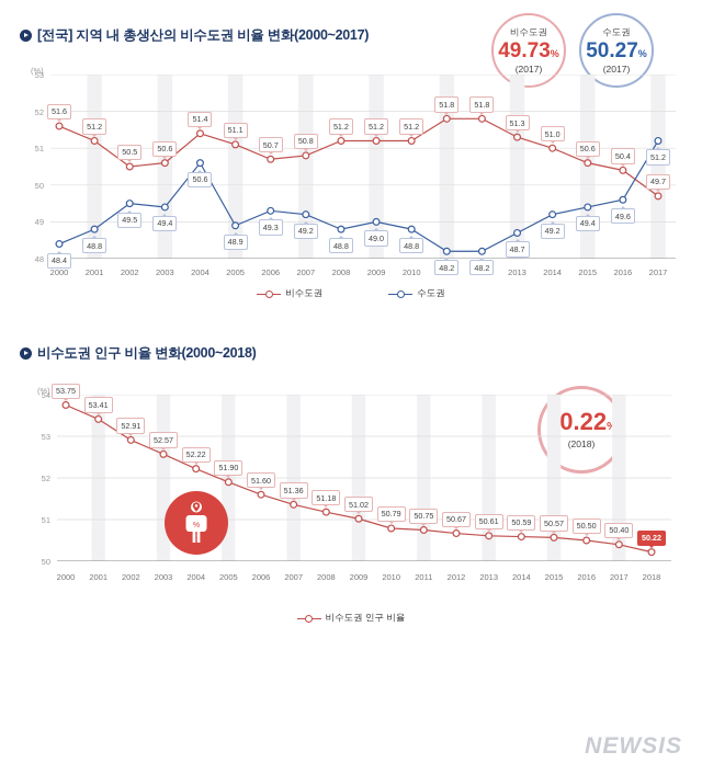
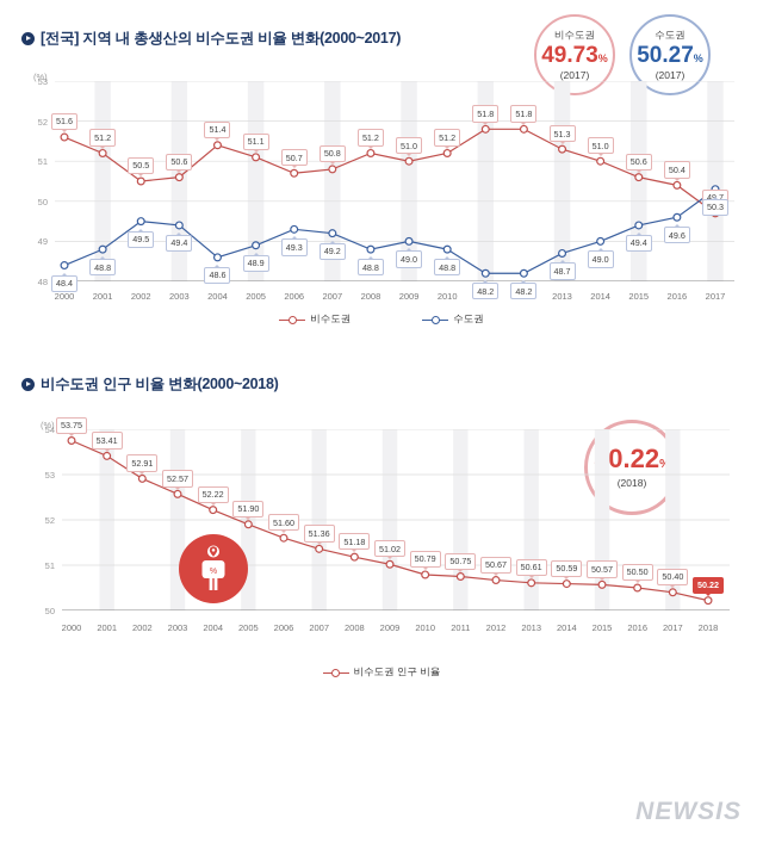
[전국] 지역 내 총생산의 비수도권 비율 변화(2000~2017)/수도권/2004: 50.6 -> 48.6
[전국] 지역 내 총생산의 비수도권 비율 변화(2000~2017)/비수도권/2009: 51.2 -> 51.0
[전국] 지역 내 총생산의 비수도권 비율 변화(2000~2017)/수도권/2014: 49.2 -> 49.0
[전국] 지역 내 총생산의 비수도권 비율 변화(2000~2017)/수도권/2017: 51.2 -> 50.3
